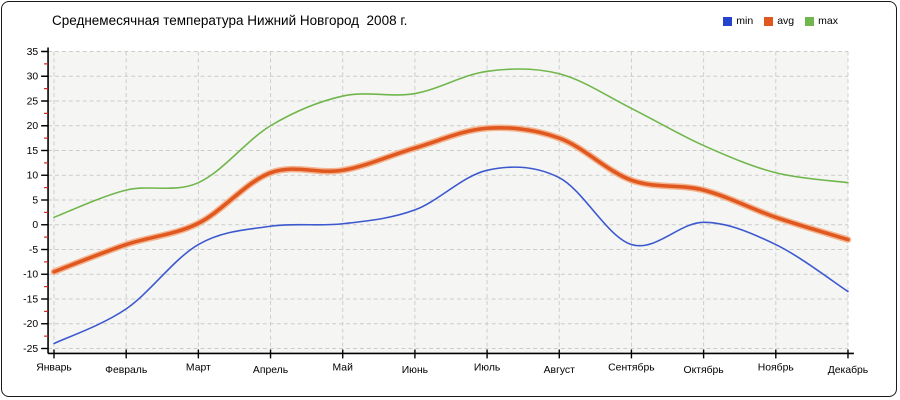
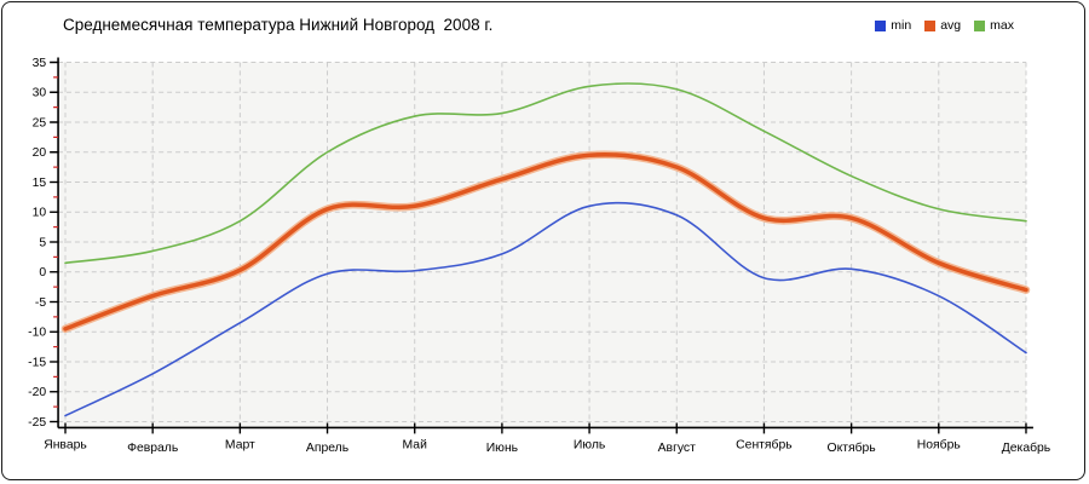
max/Февраль: 7 -> 4
min/Март: -4 -> -8
min/Сентябрь: -4 -> -1
avg/Октябрь: 7 -> 9
